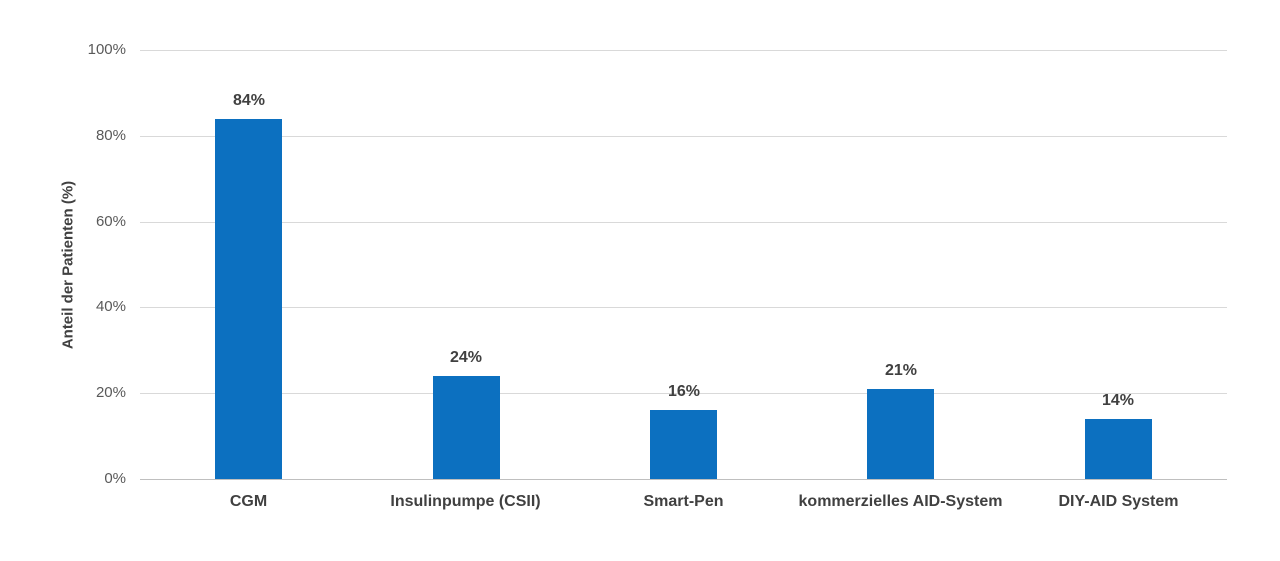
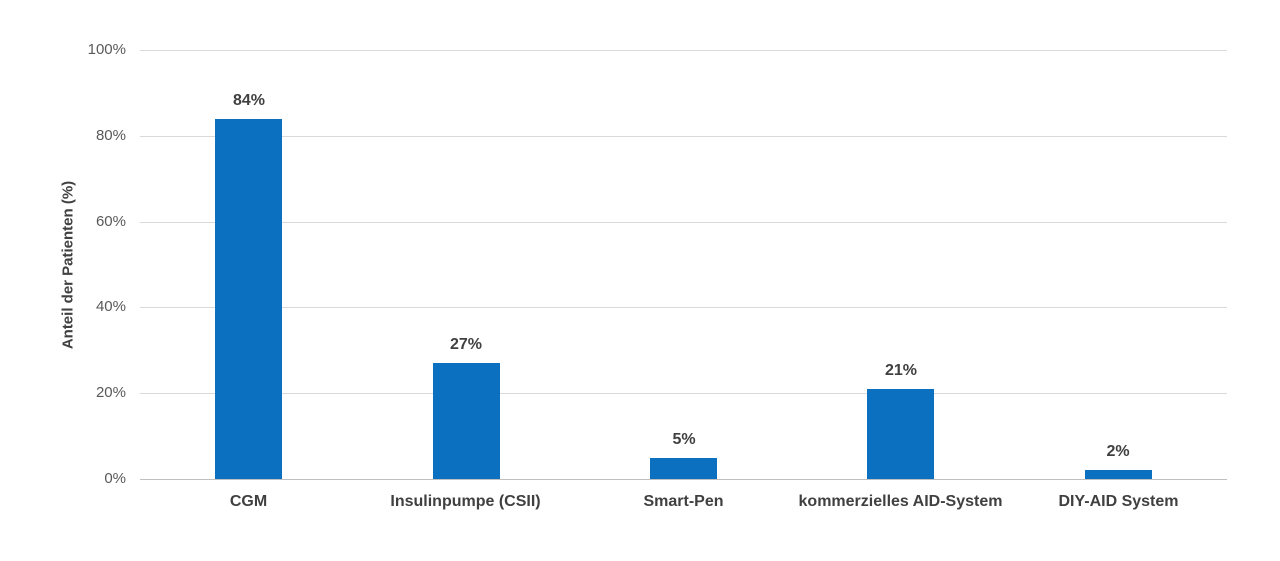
Insulinpumpe (CSII): 24% -> 27%
Smart-Pen: 16% -> 5%
DIY-AID System: 14% -> 2%
